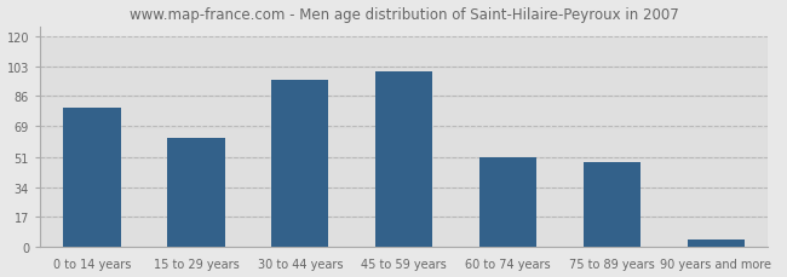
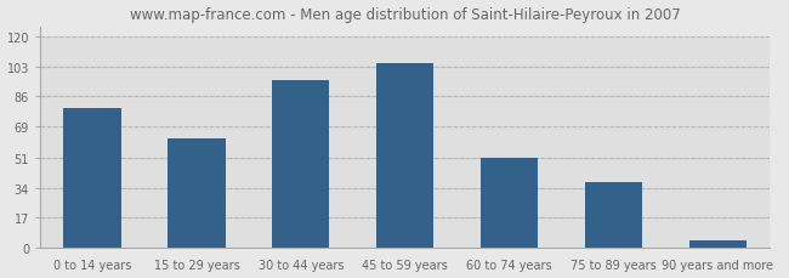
45 to 59 years: 100 -> 105
75 to 89 years: 48 -> 37
